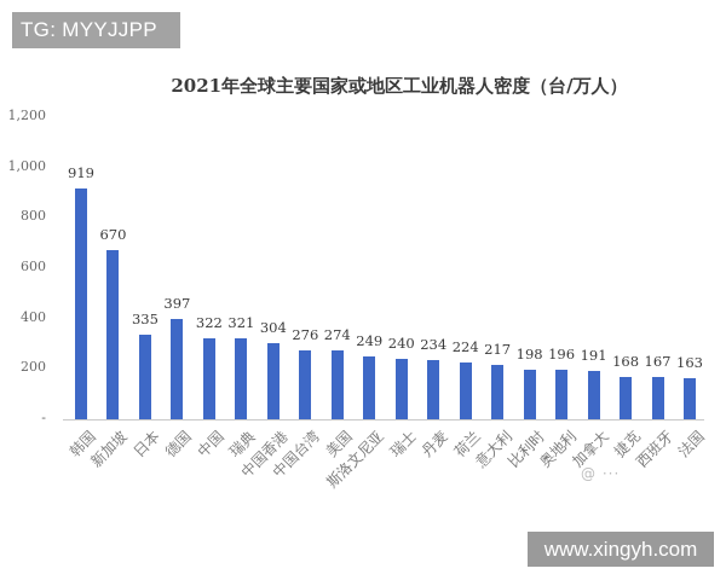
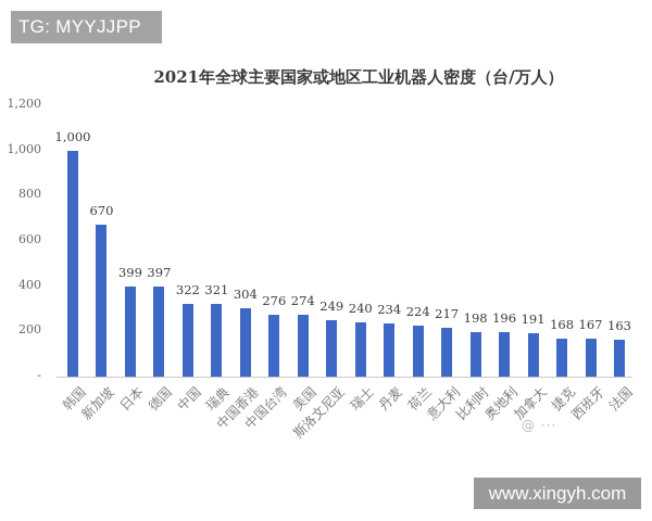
韩国: 919 -> 1,000
日本: 335 -> 399
